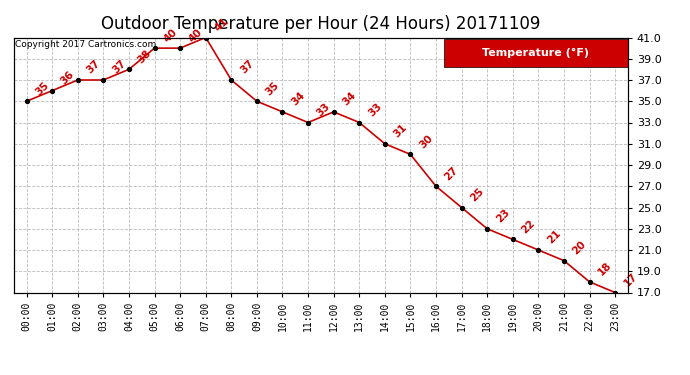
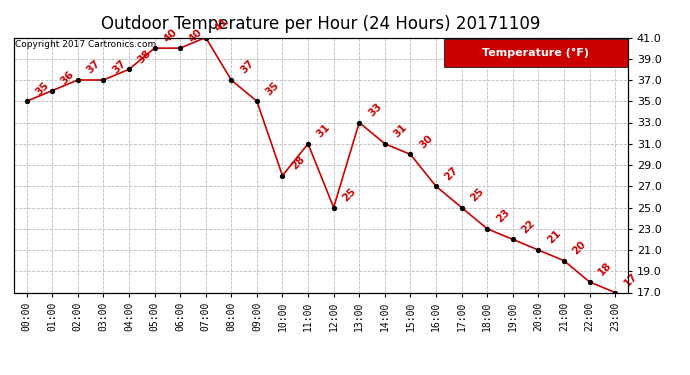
10:00: 34 -> 28
11:00: 33 -> 31
12:00: 34 -> 25
